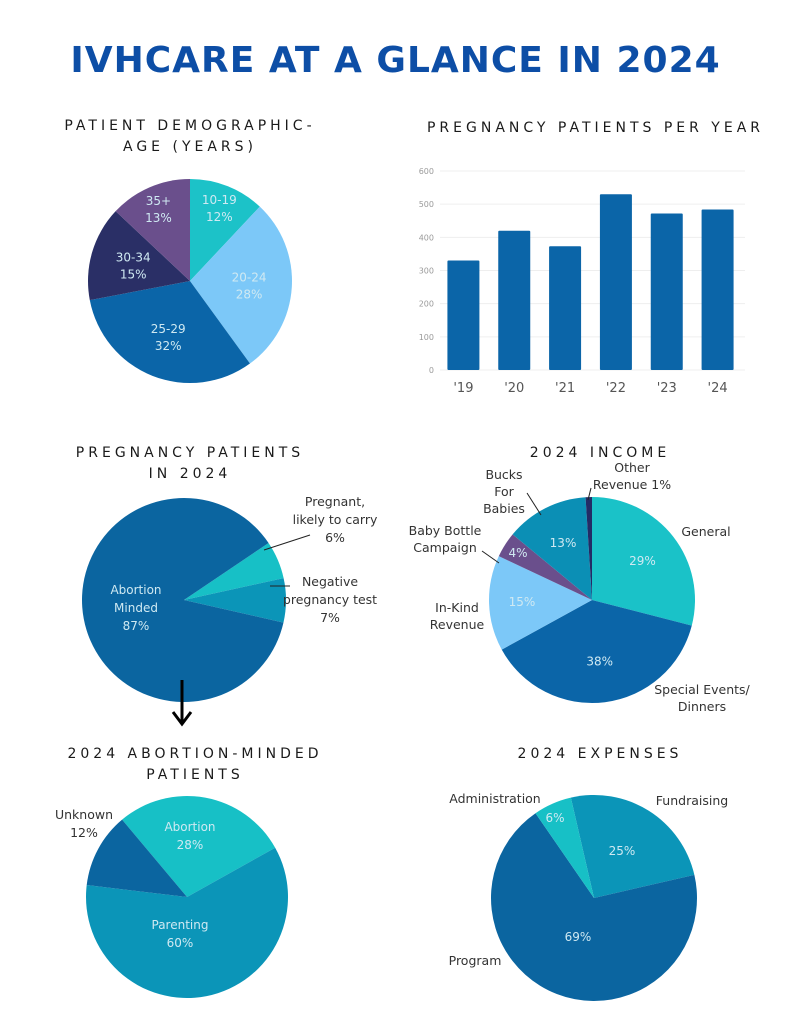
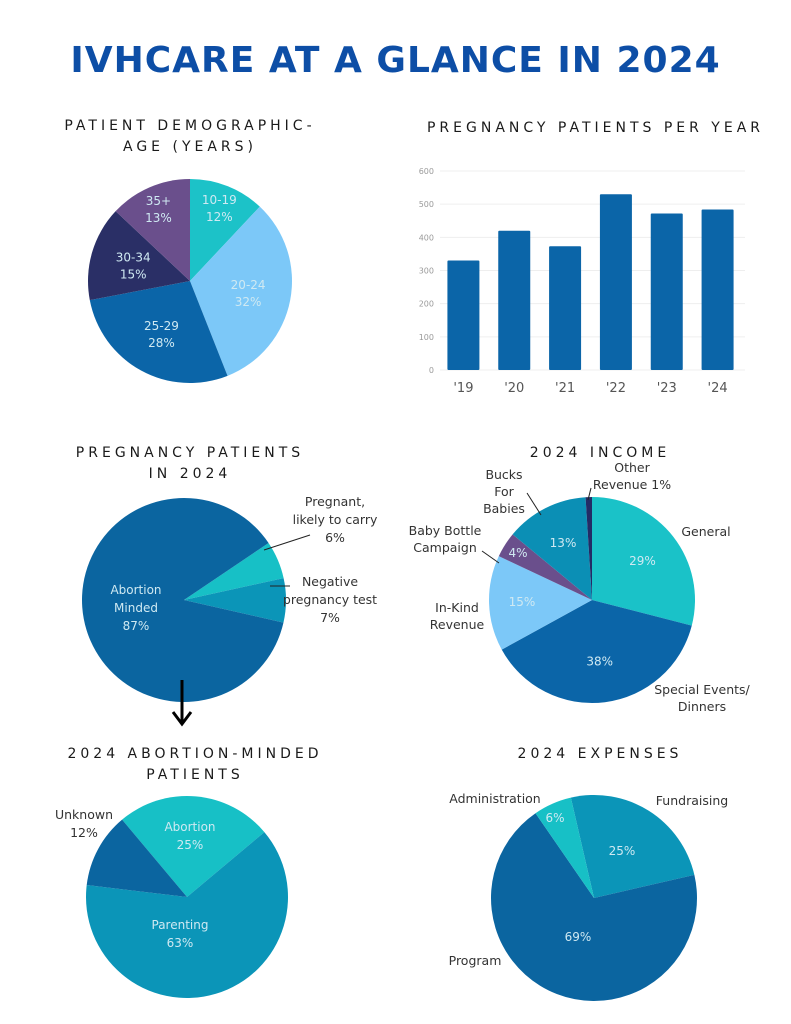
PATIENT DEMOGRAPHIC- AGE (YEARS)/20-24: 28% -> 32%
PATIENT DEMOGRAPHIC- AGE (YEARS)/25-29: 32% -> 28%
2024 ABORTION-MINDED PATIENTS/Abortion: 28% -> 25%
2024 ABORTION-MINDED PATIENTS/Parenting: 60% -> 63%
